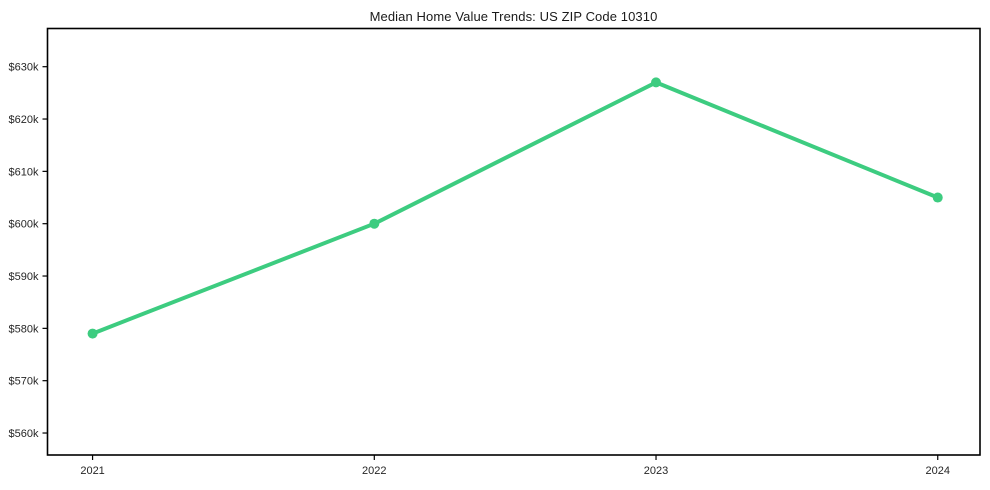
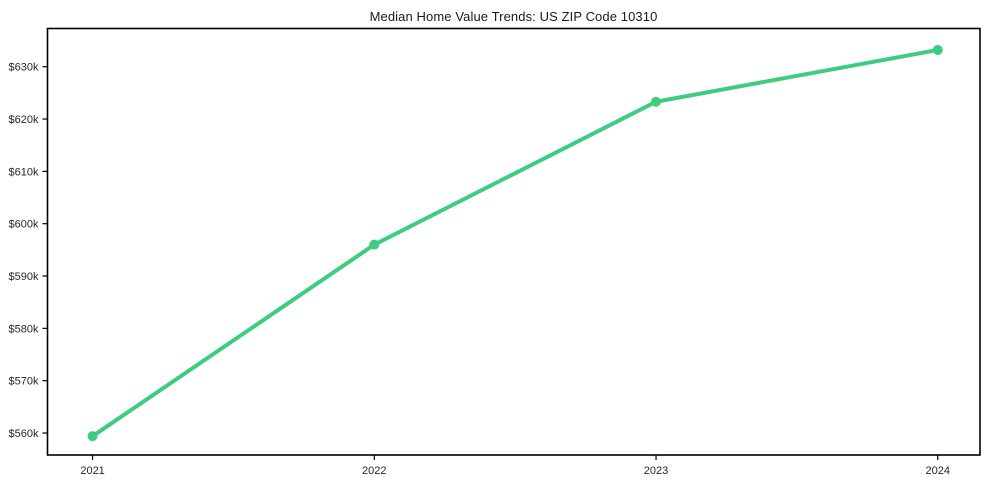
2021: $579k -> $559k
2022: $600k -> $596k
2023: $627k -> $623k
2024: $605k -> $633k
